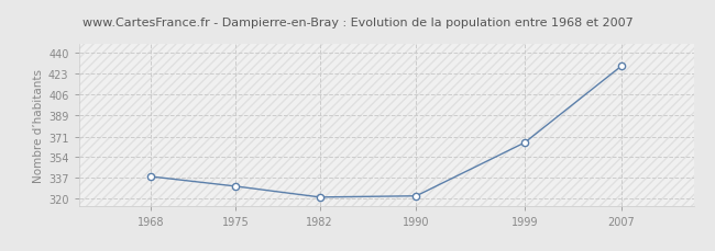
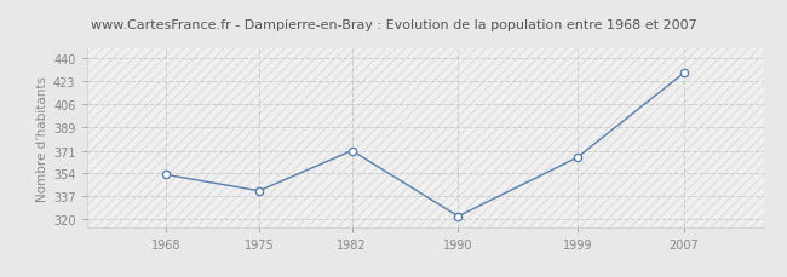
1968: 338 -> 353
1975: 330 -> 341
1982: 321 -> 371
